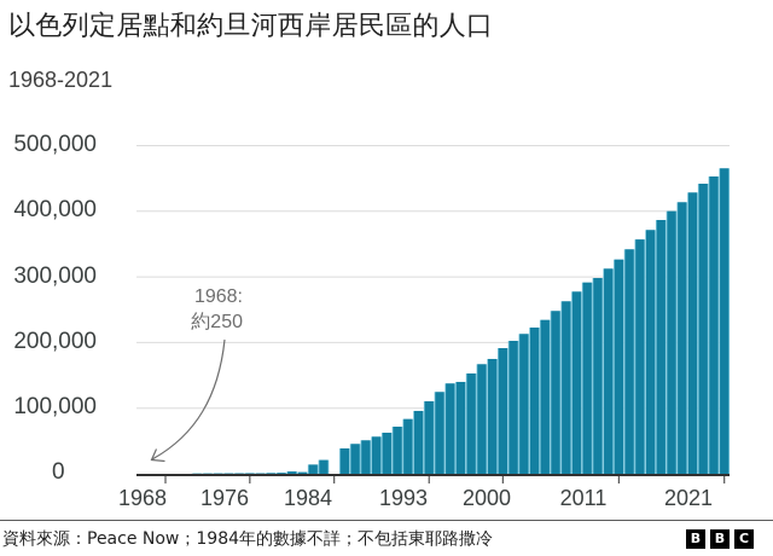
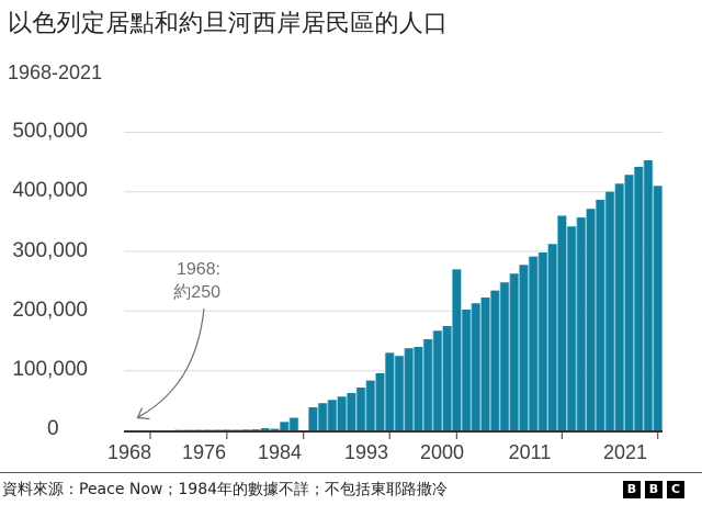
1993: 110000 -> 130000
2000: 190000 -> 270000
2011: 330000 -> 360000
2021: 470000 -> 410000
